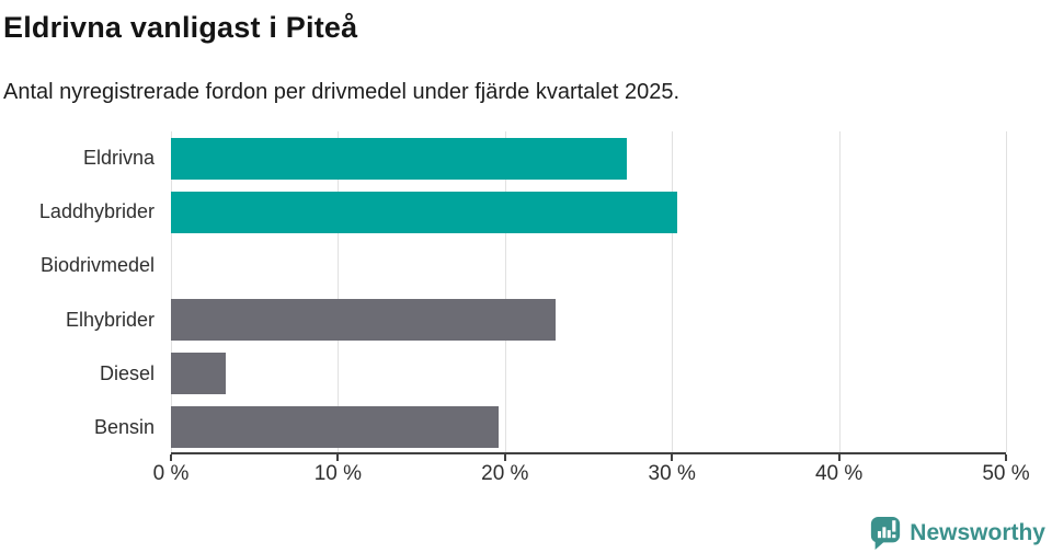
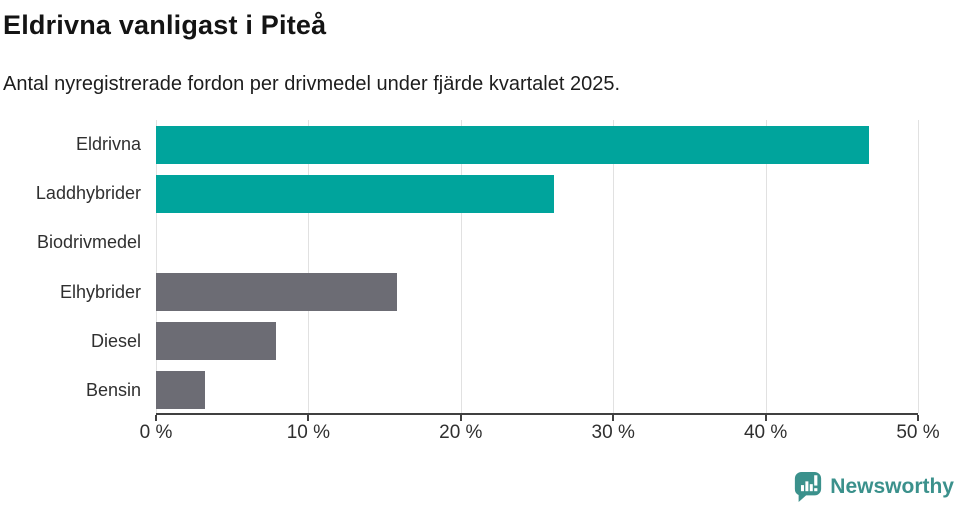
Eldrivna: 27.3% -> 46.8%
Laddhybrider: 30.3% -> 26.1%
Elhybrider: 23.0% -> 15.8%
Diesel: 3.3% -> 7.9%
Bensin: 19.6% -> 3.2%
